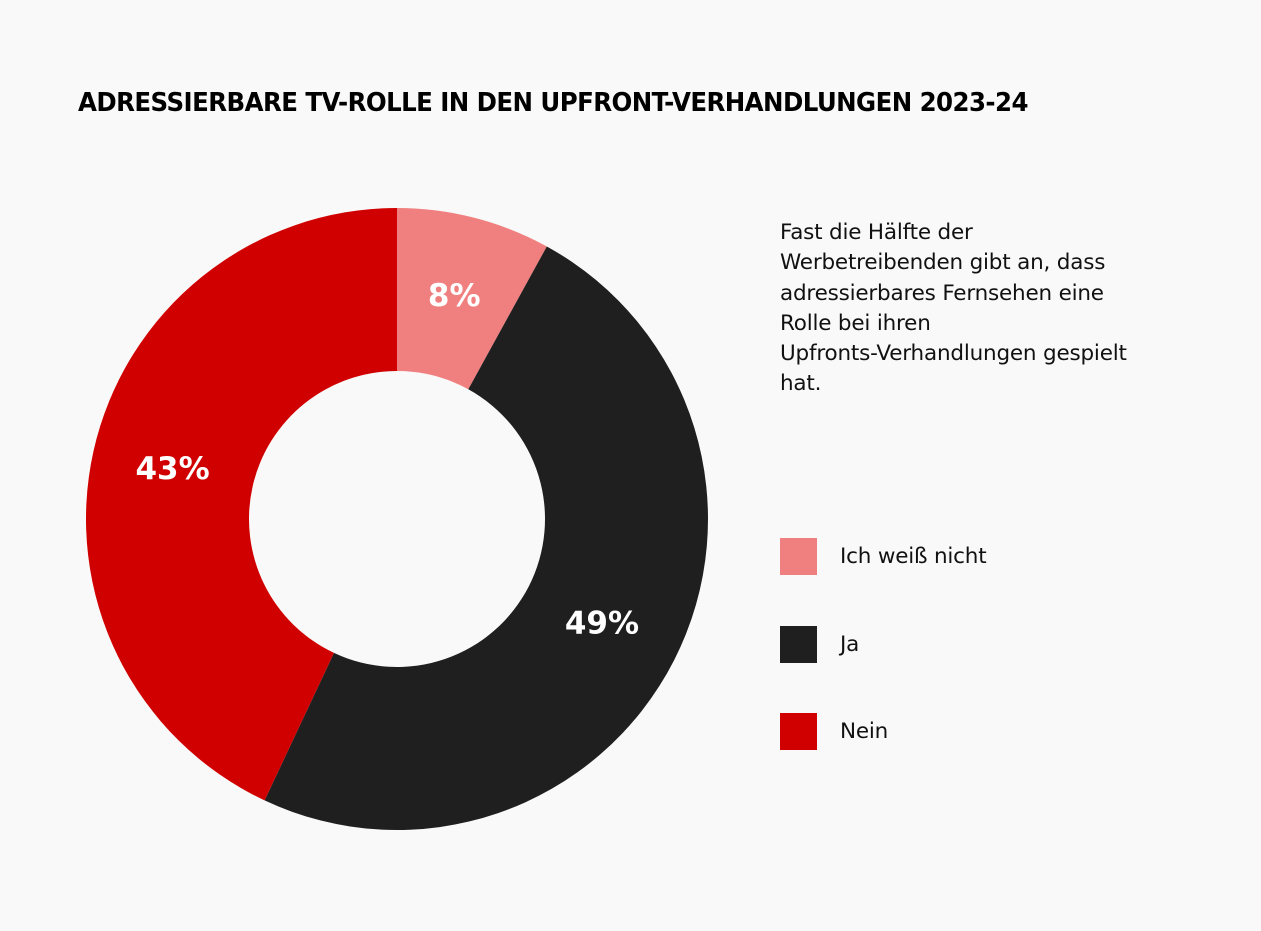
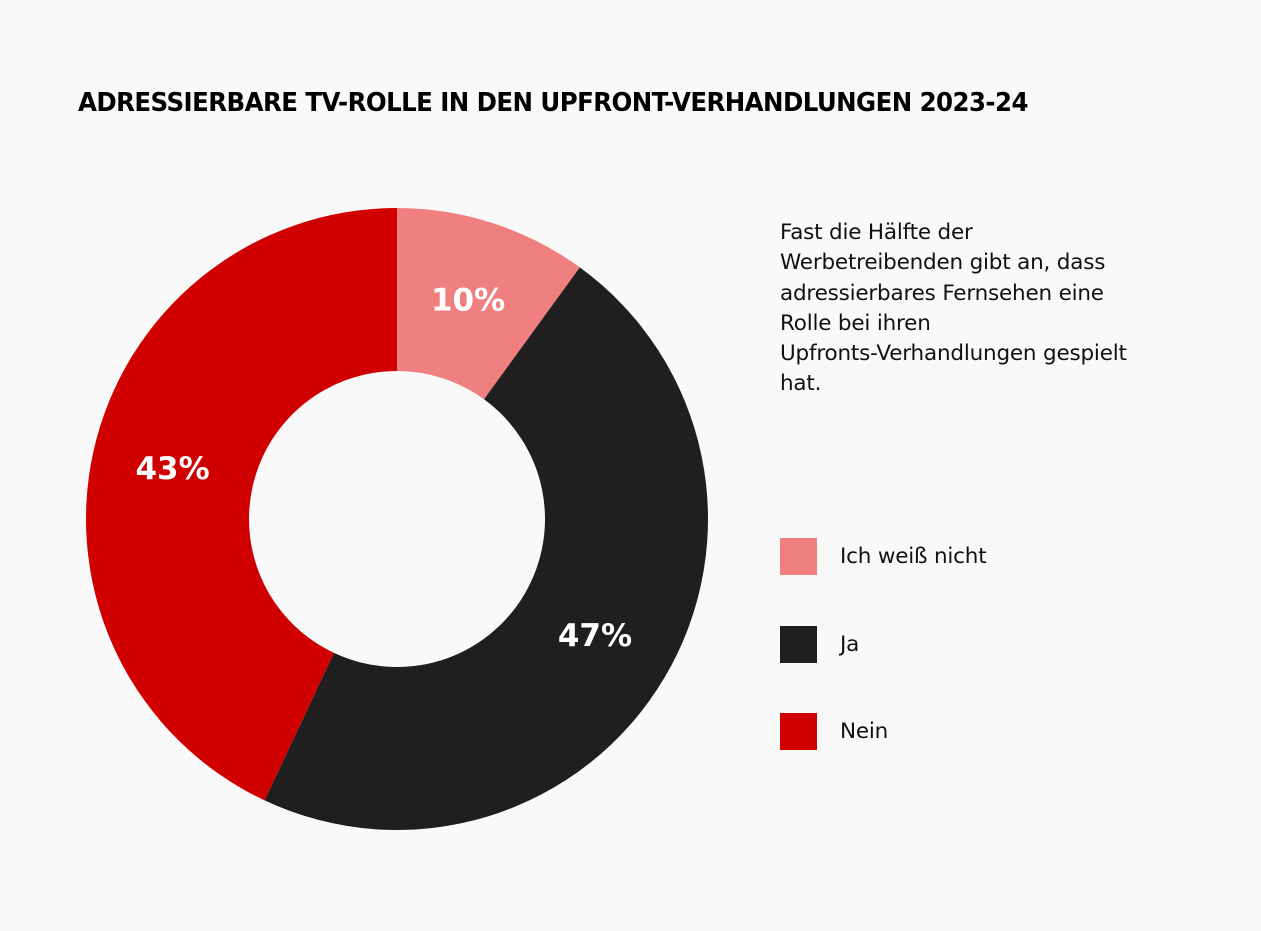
Ich weiß nicht: 8% -> 10%
Ja: 49% -> 47%
